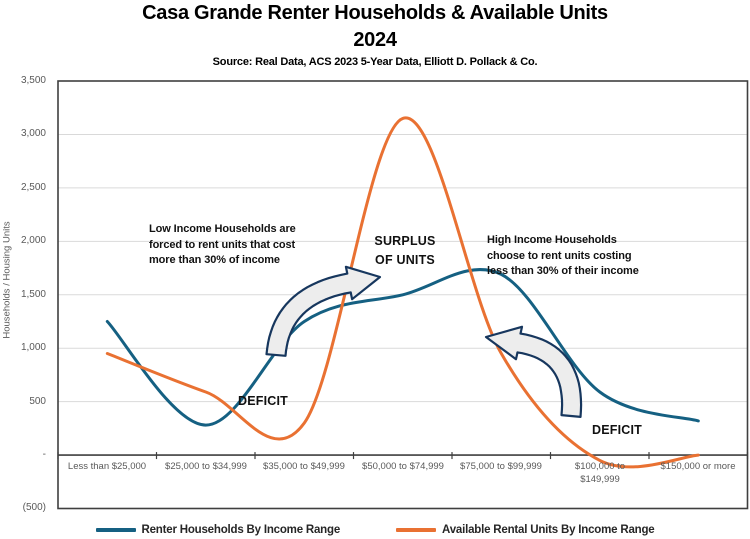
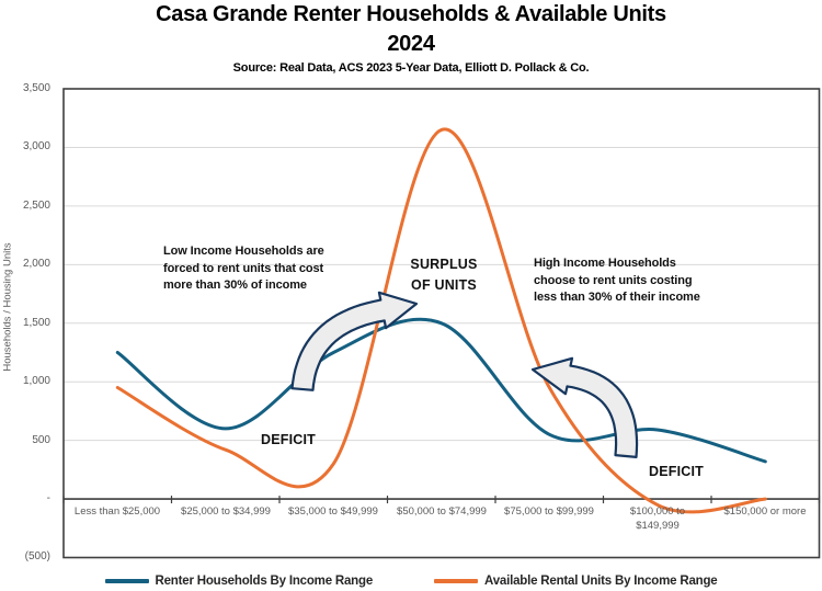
Renter Households By Income Range/$25,000 to $34,999: 280 -> 600
Available Rental Units By Income Range/$25,000 to $34,999: 590 -> 420
Renter Households By Income Range/$75,000 to $99,999: 1690 -> 550
